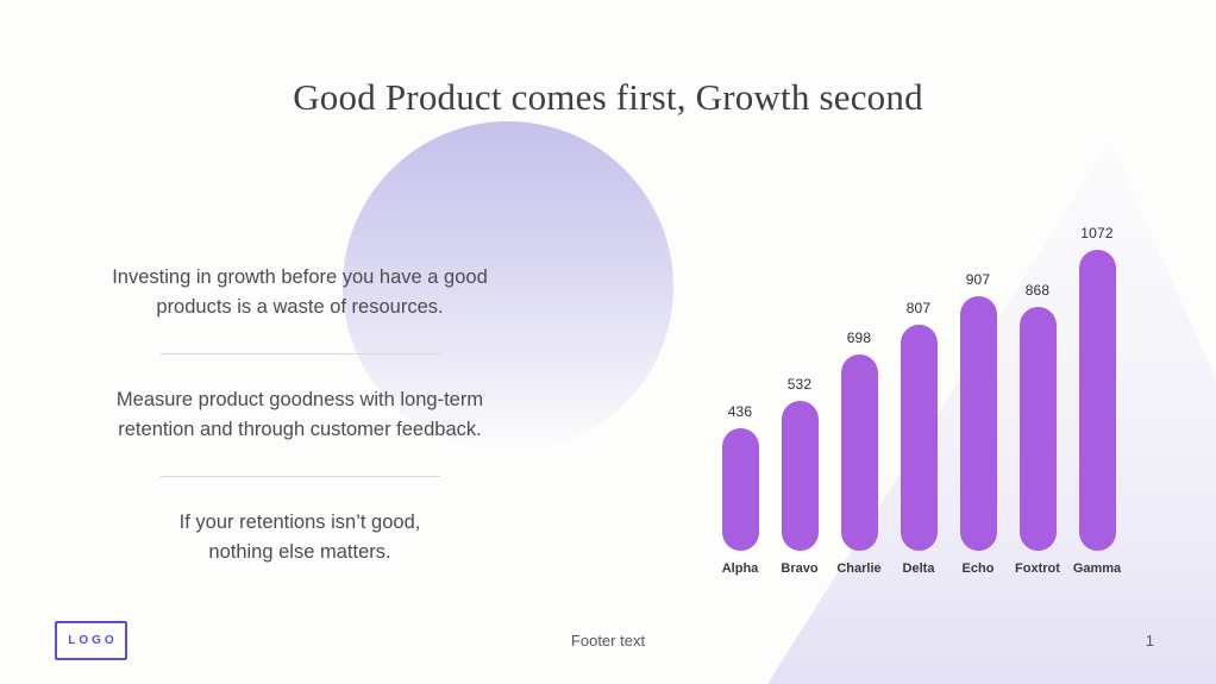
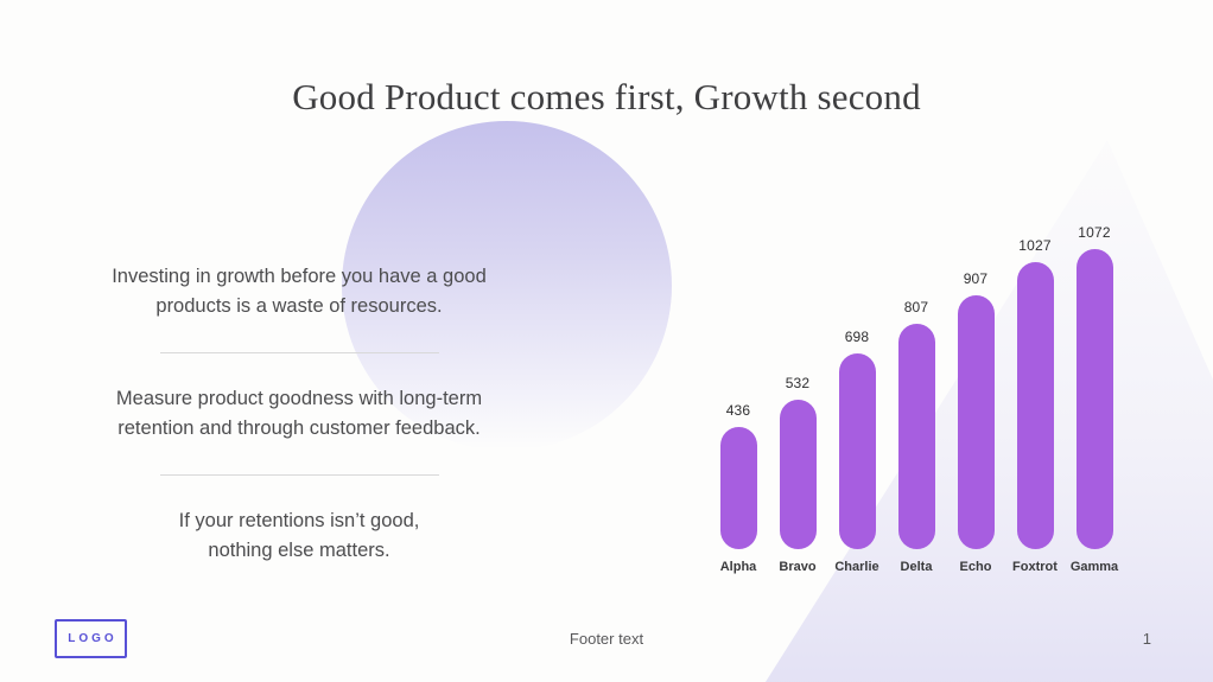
Foxtrot: 868 -> 1027
